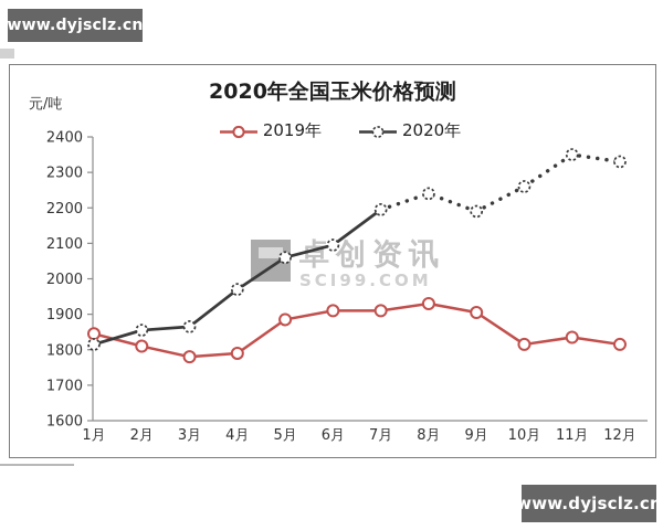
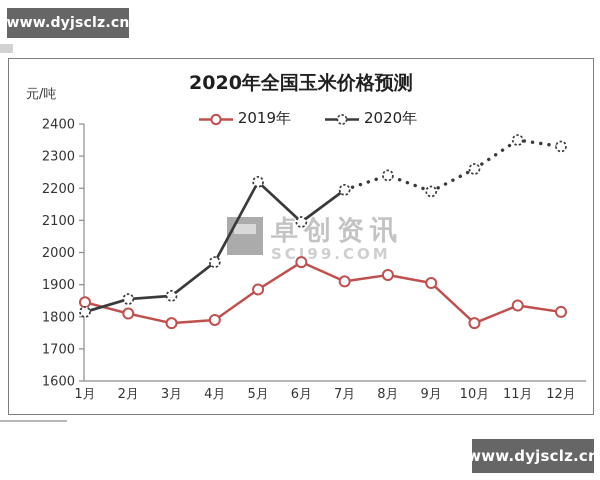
2020年/5月: 2060 -> 2220
2019年/6月: 1910 -> 1970
2019年/10月: 1820 -> 1780
